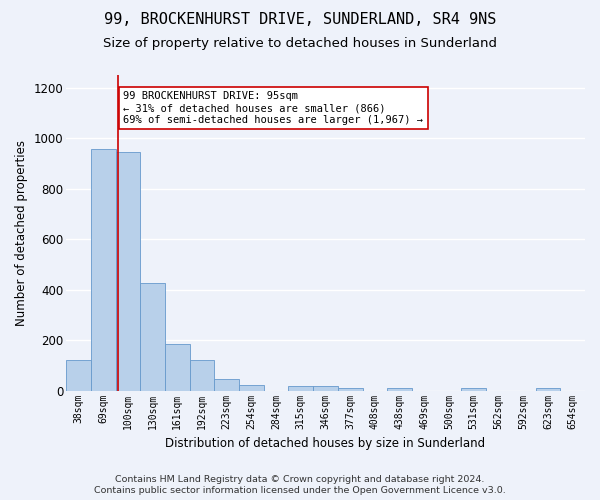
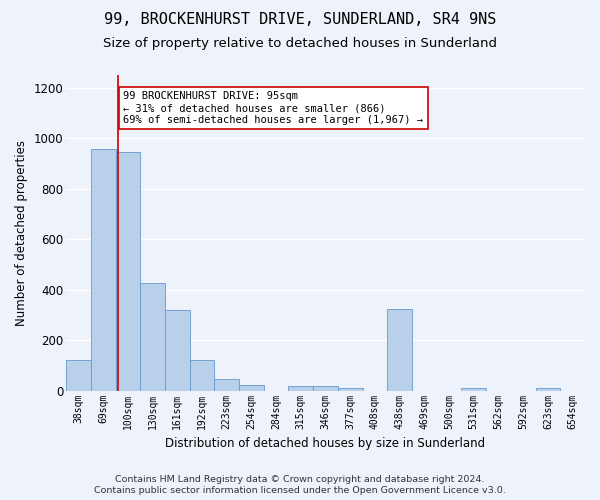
161sqm: 185 -> 320
438sqm: 10 -> 325
